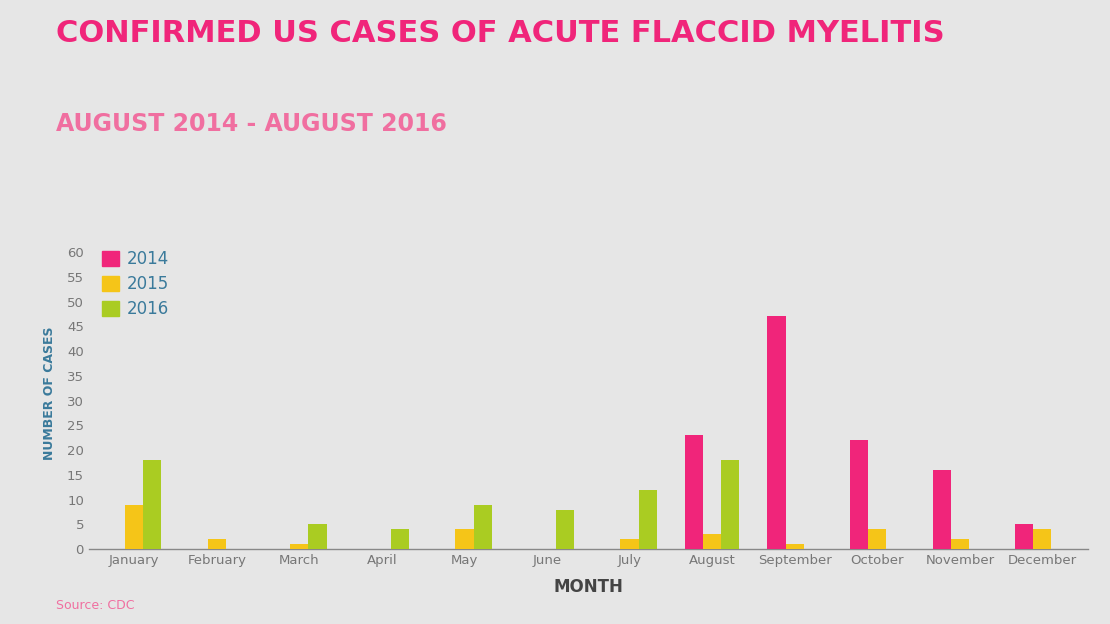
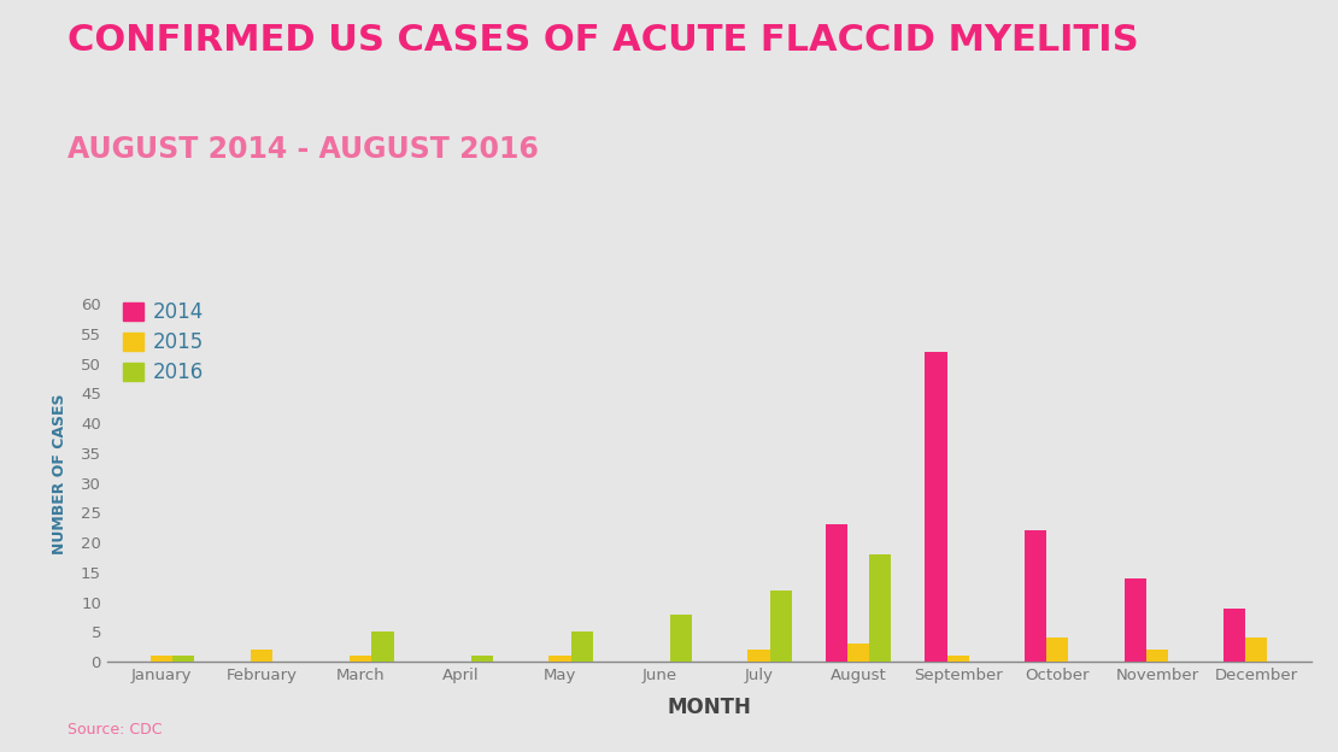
2015/January: 9 -> 1
2016/January: 18 -> 1
2016/April: 4 -> 1
2015/May: 4 -> 1
2016/May: 9 -> 5
2014/September: 47 -> 52
2014/November: 16 -> 14
2014/December: 5 -> 9
